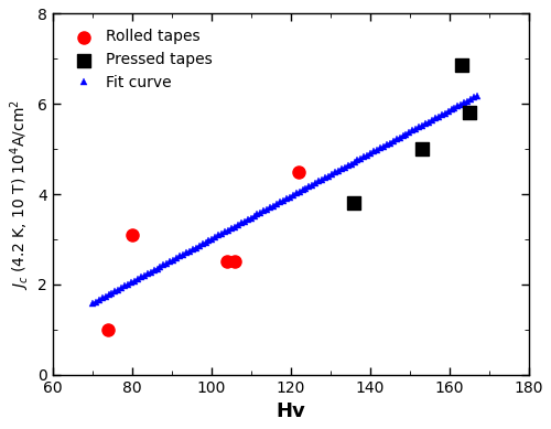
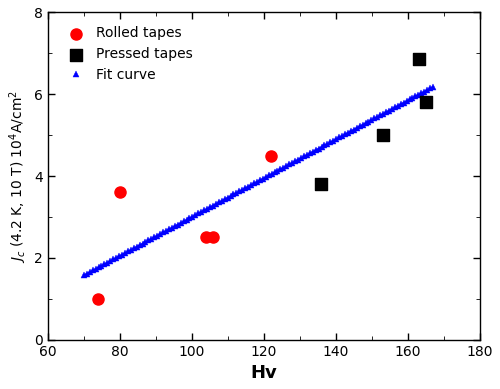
Rolled tapes/80: 3.1 -> 3.6
